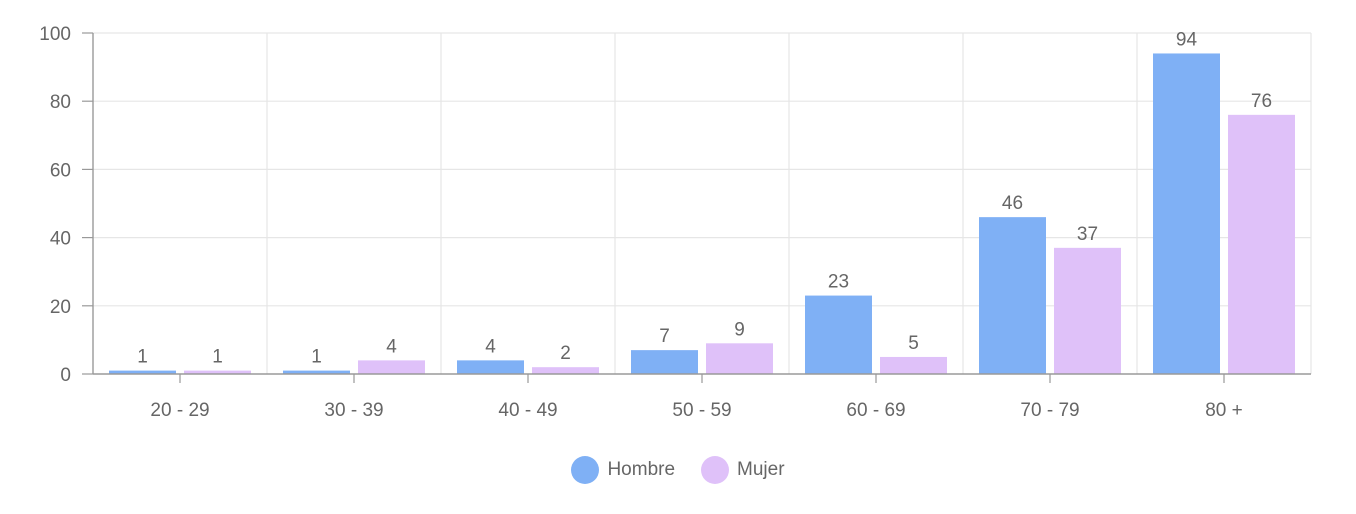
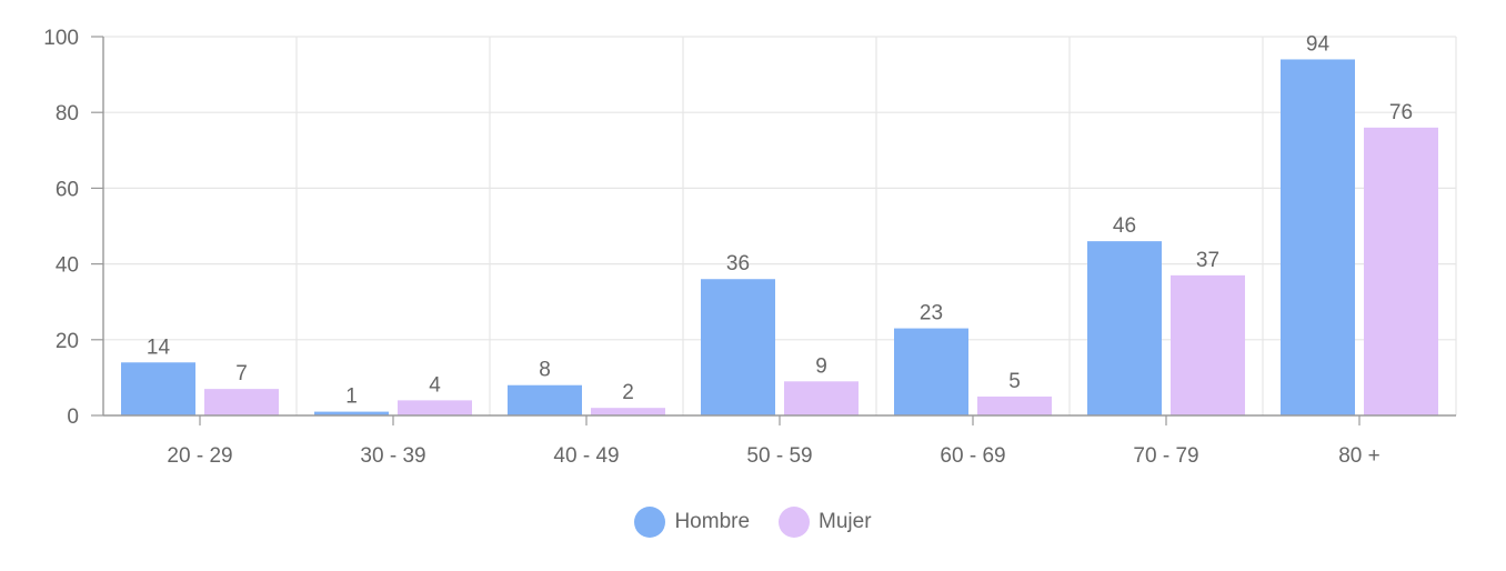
Hombre/20 - 29: 1 -> 14
Mujer/20 - 29: 1 -> 7
Hombre/40 - 49: 4 -> 8
Hombre/50 - 59: 7 -> 36
